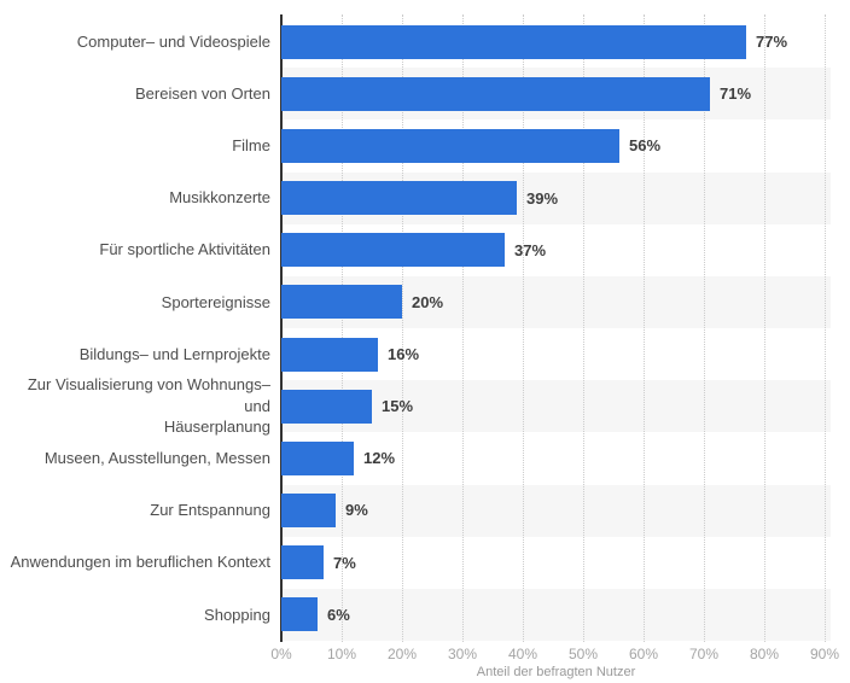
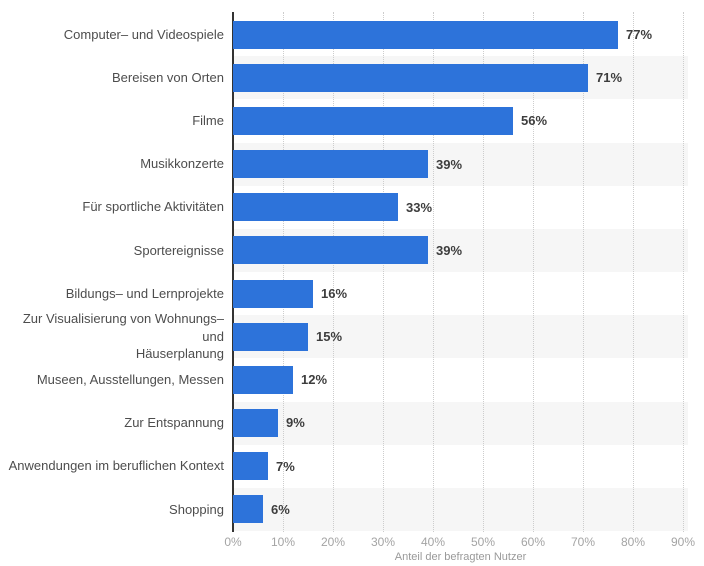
Für sportliche Aktivitäten: 37% -> 33%
Sportereignisse: 20% -> 39%
